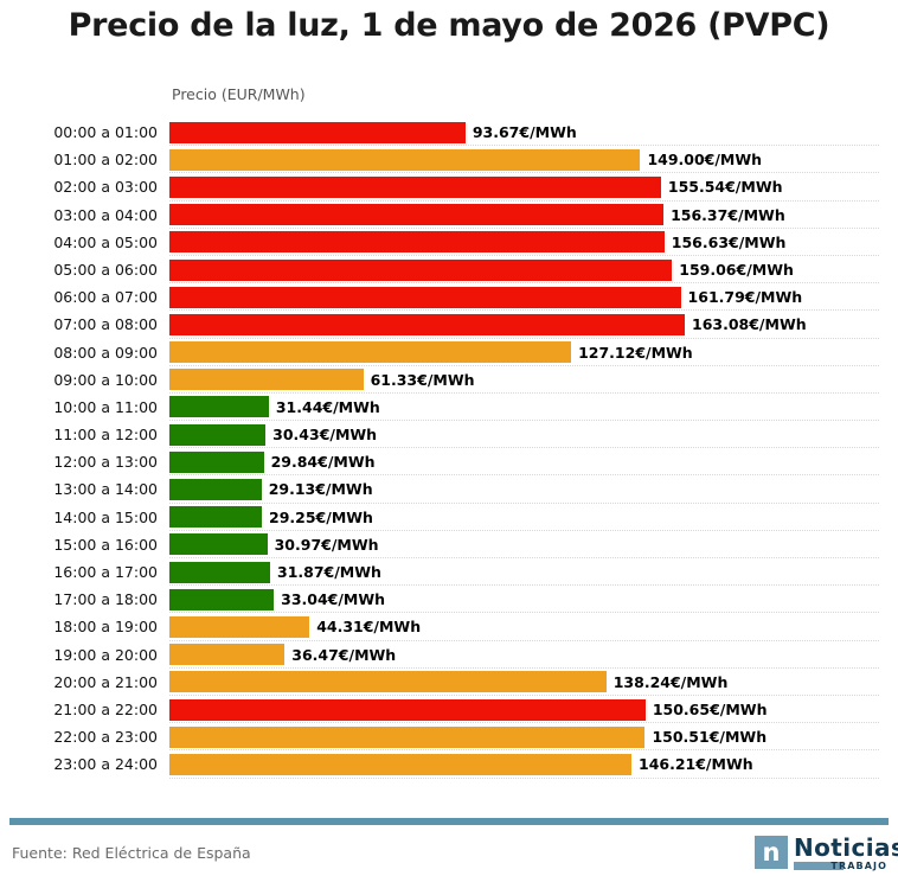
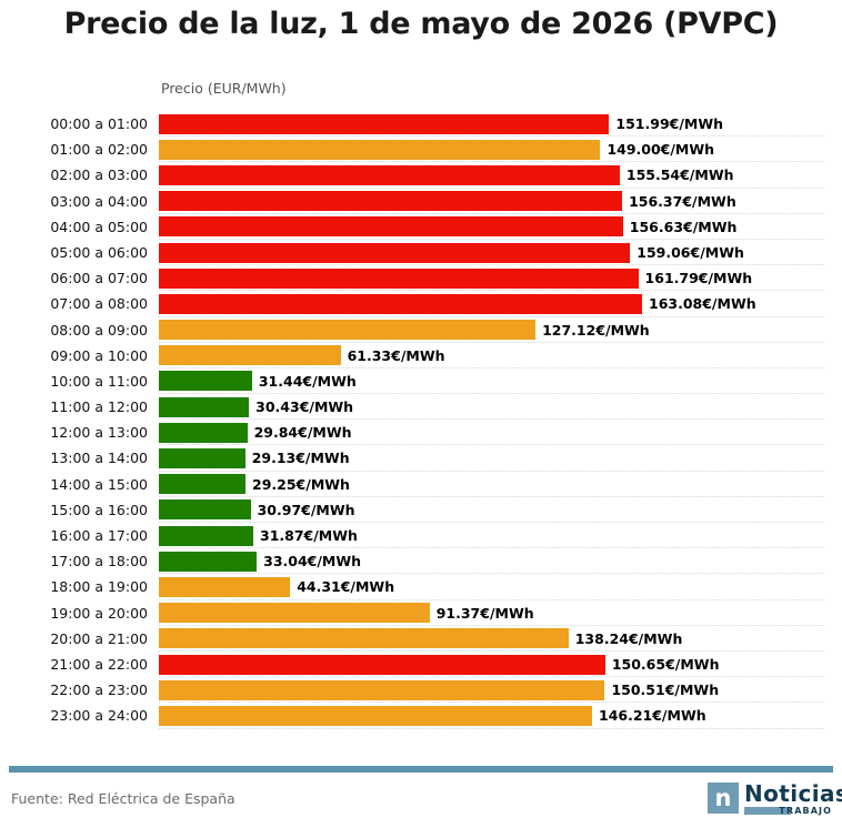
00:00 a 01:00: 93.67 -> 151.99
19:00 a 20:00: 36.47 -> 91.37
